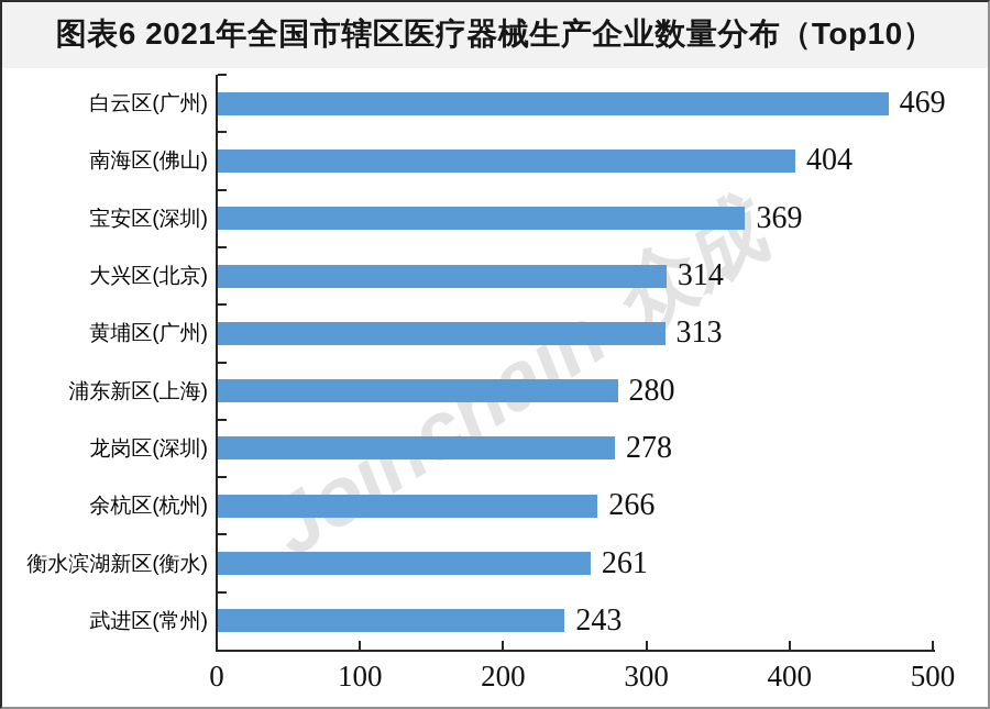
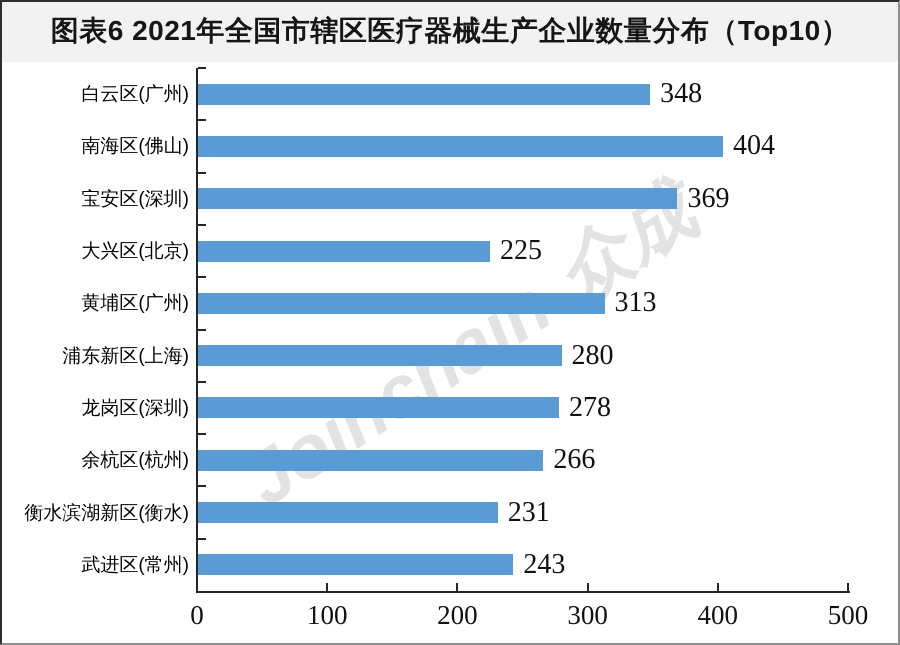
白云区(广州): 469 -> 348
大兴区(北京): 314 -> 225
衡水滨湖新区(衡水): 261 -> 231
